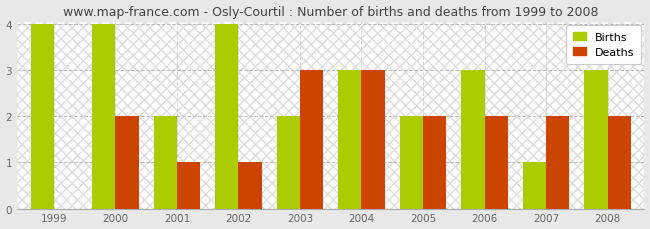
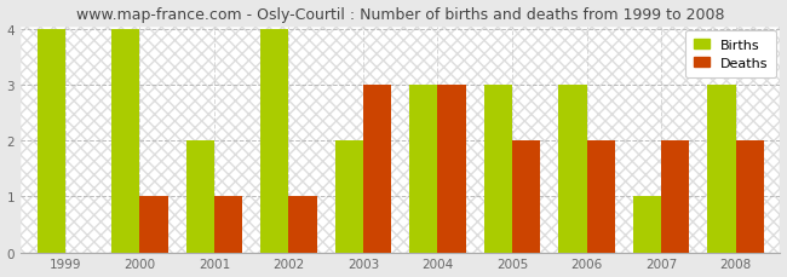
Deaths/2000: 2 -> 1
Births/2005: 2 -> 3
